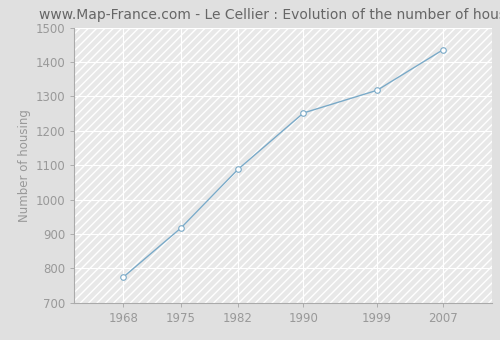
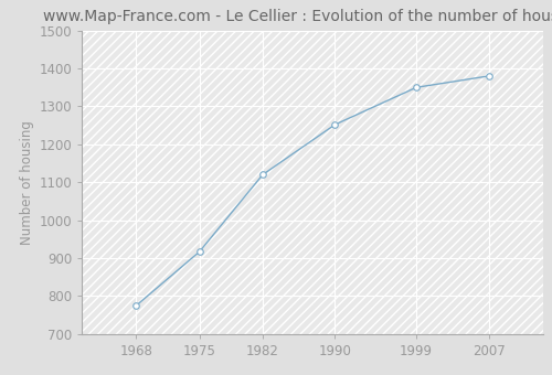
1982: 1088 -> 1120
1999: 1318 -> 1350
2007: 1435 -> 1380
